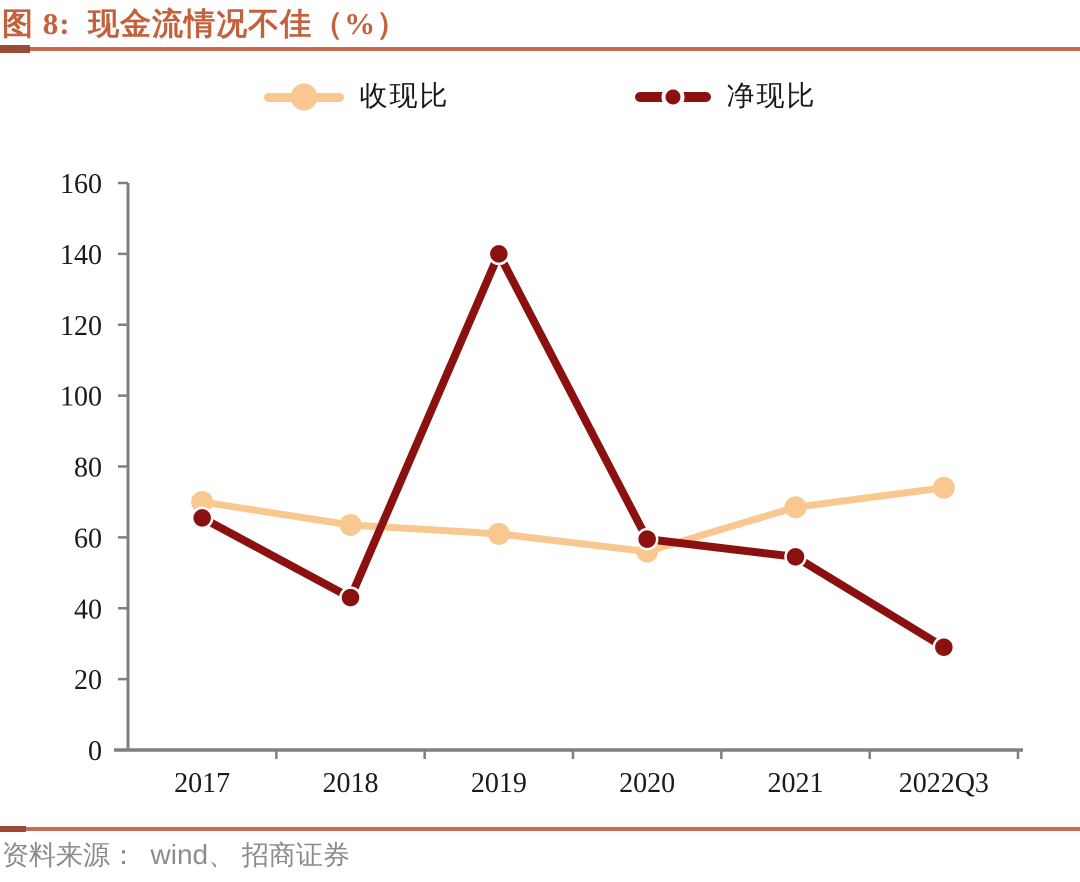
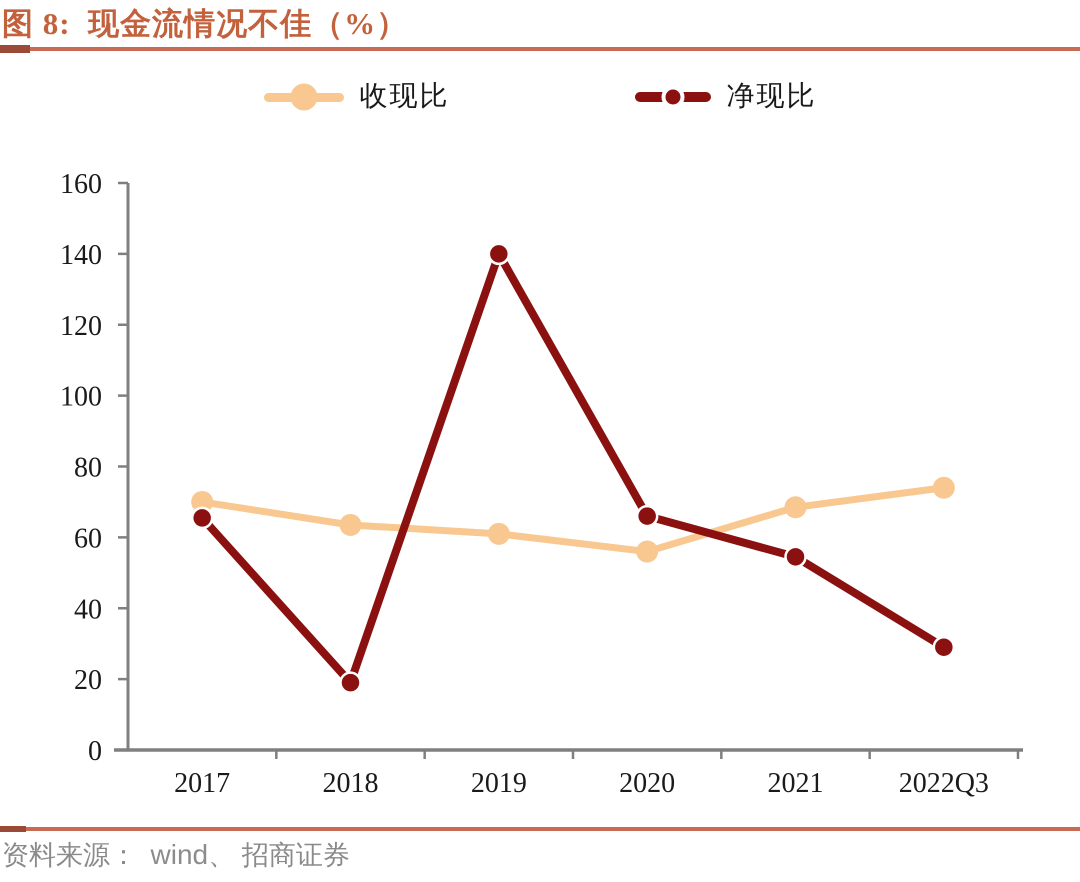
净现比/2018: 43 -> 19
净现比/2020: 60 -> 66
